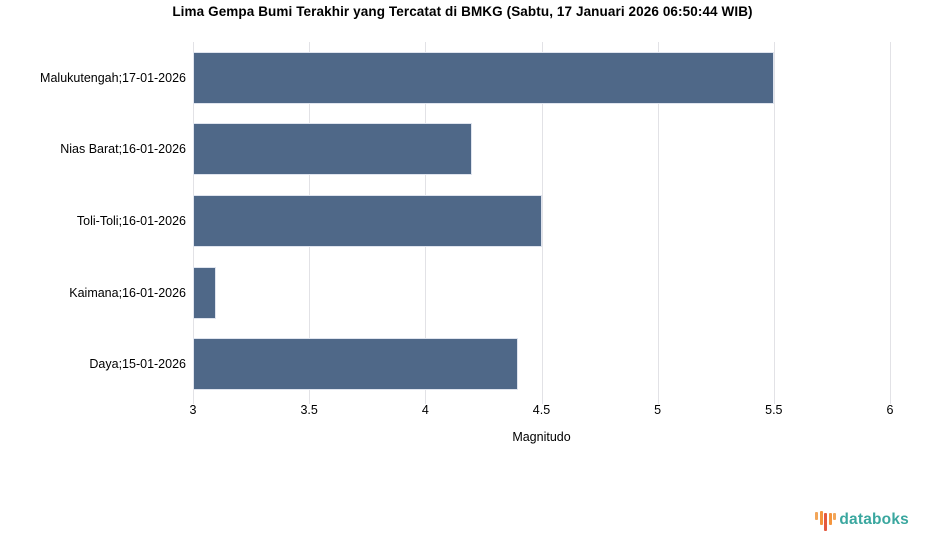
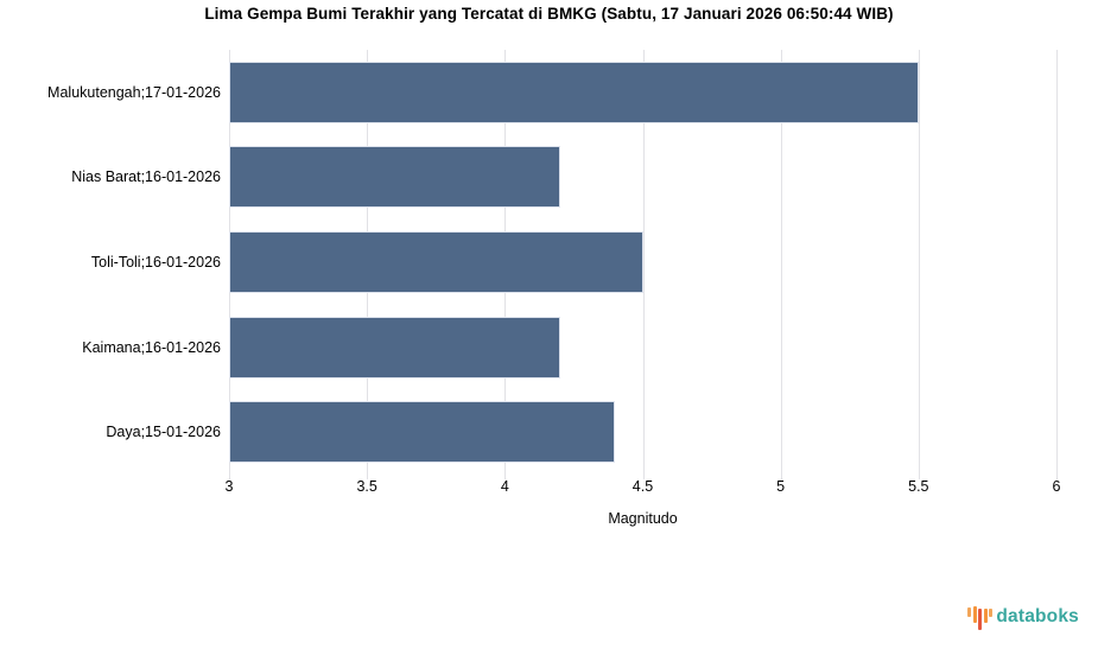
Kaimana;16-01-2026: 3.1 -> 4.2
